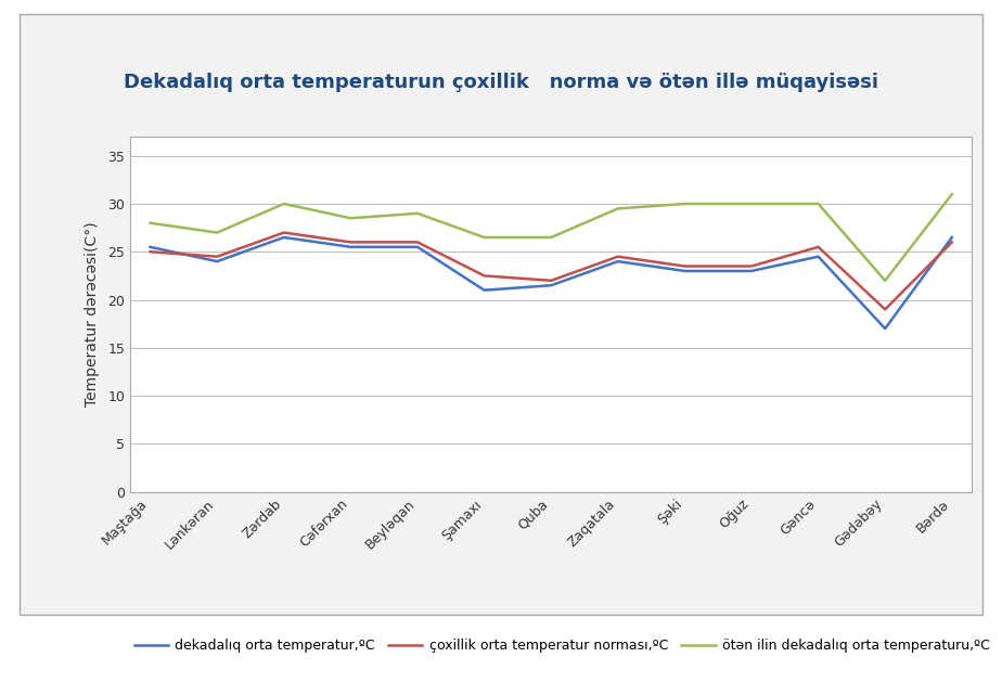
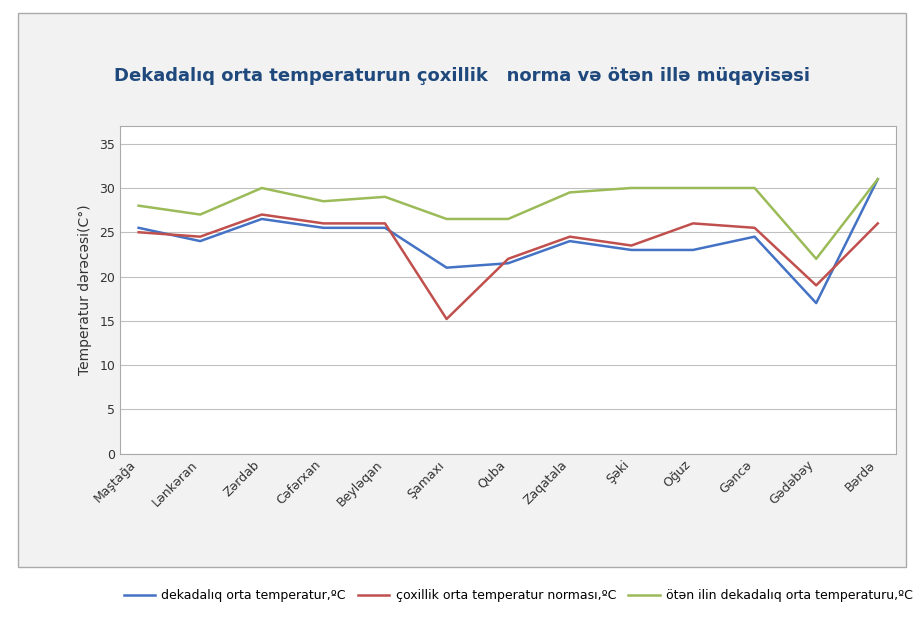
çoxillik orta temperatur norması,ºC/Şamaxı: 22.5 -> 15.2
çoxillik orta temperatur norması,ºC/Oğuz: 23.5 -> 26.0
dekadalıq orta temperatur,ºC/Bərdə: 26.5 -> 31.0
